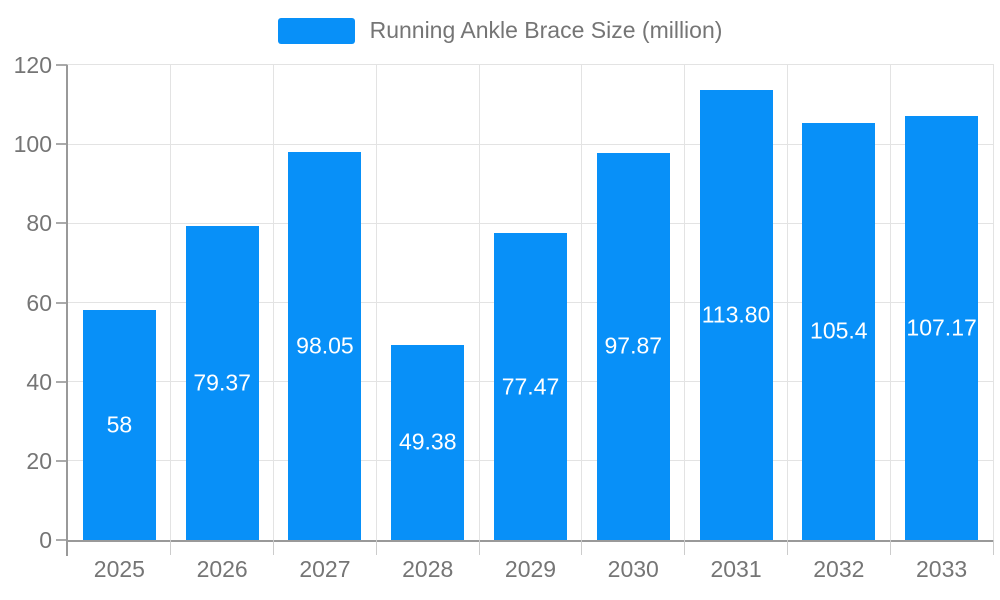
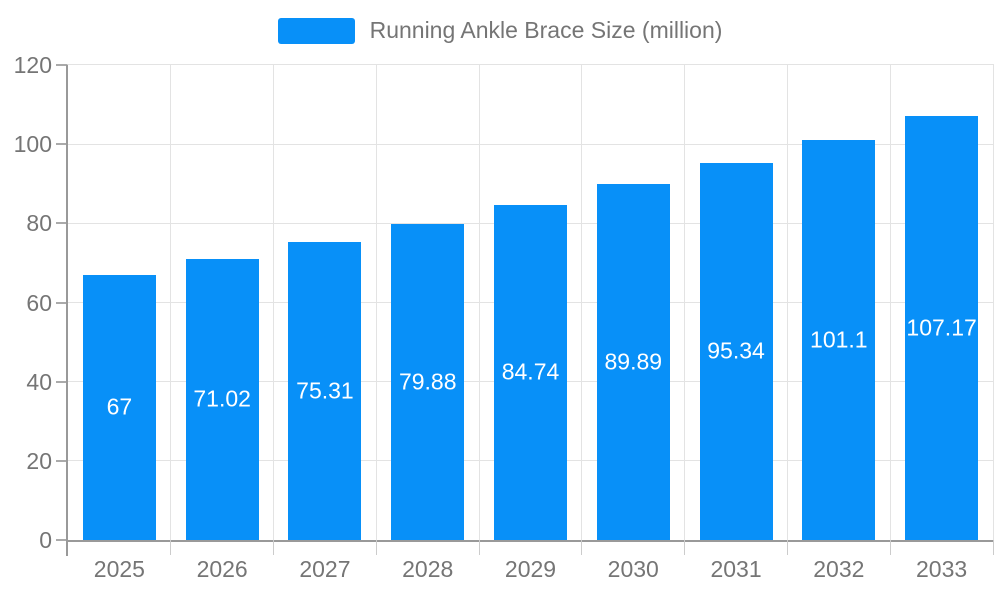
2025: 58 -> 67
2026: 79.37 -> 71.02
2027: 98.05 -> 75.31
2028: 49.38 -> 79.88
2029: 77.47 -> 84.74
2030: 97.87 -> 89.89
2031: 113.80 -> 95.34
2032: 105.4 -> 101.1
